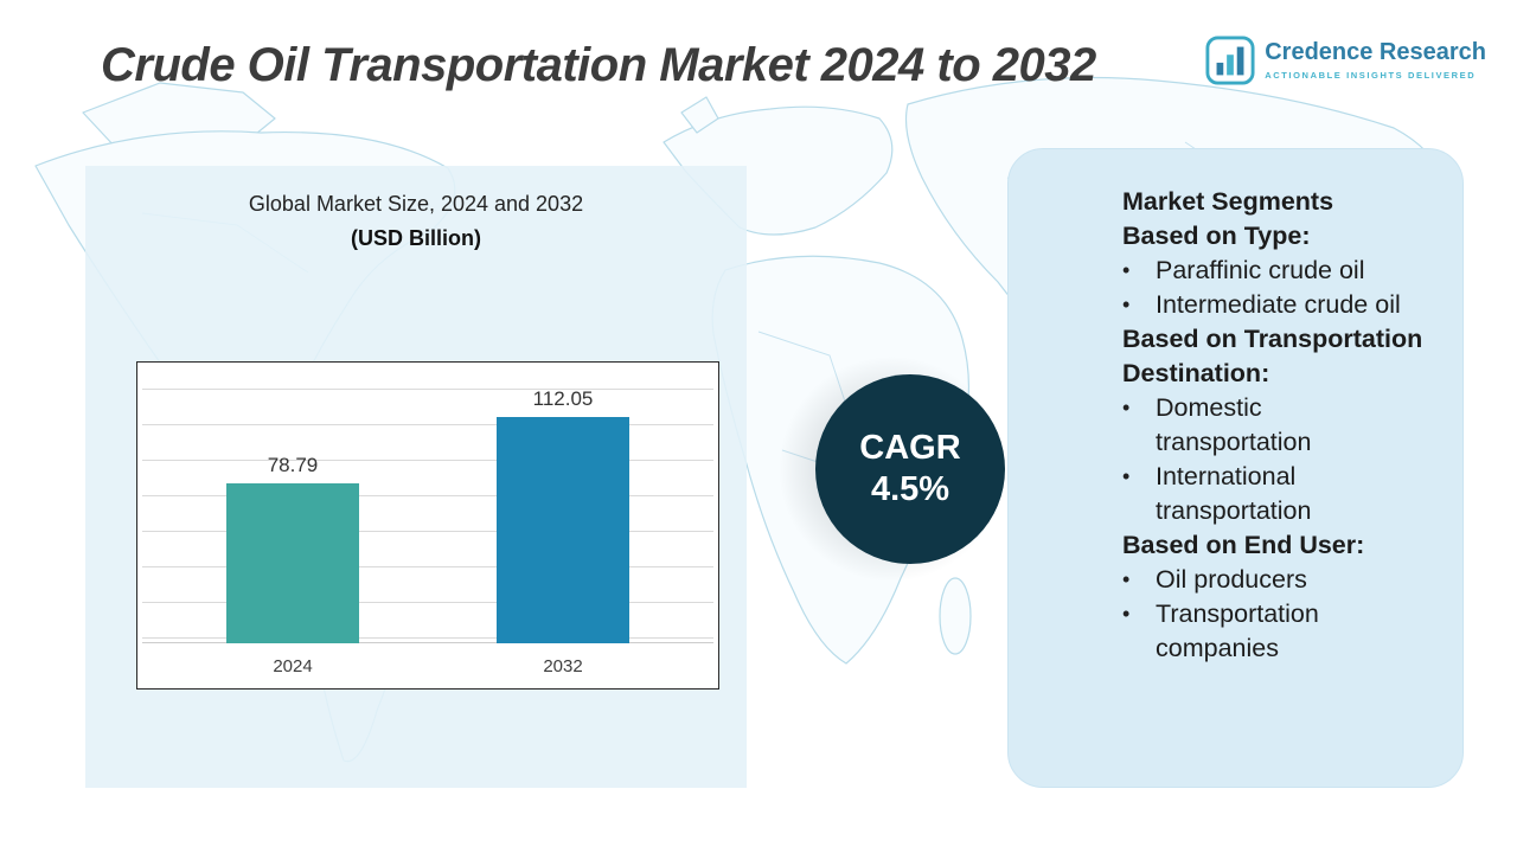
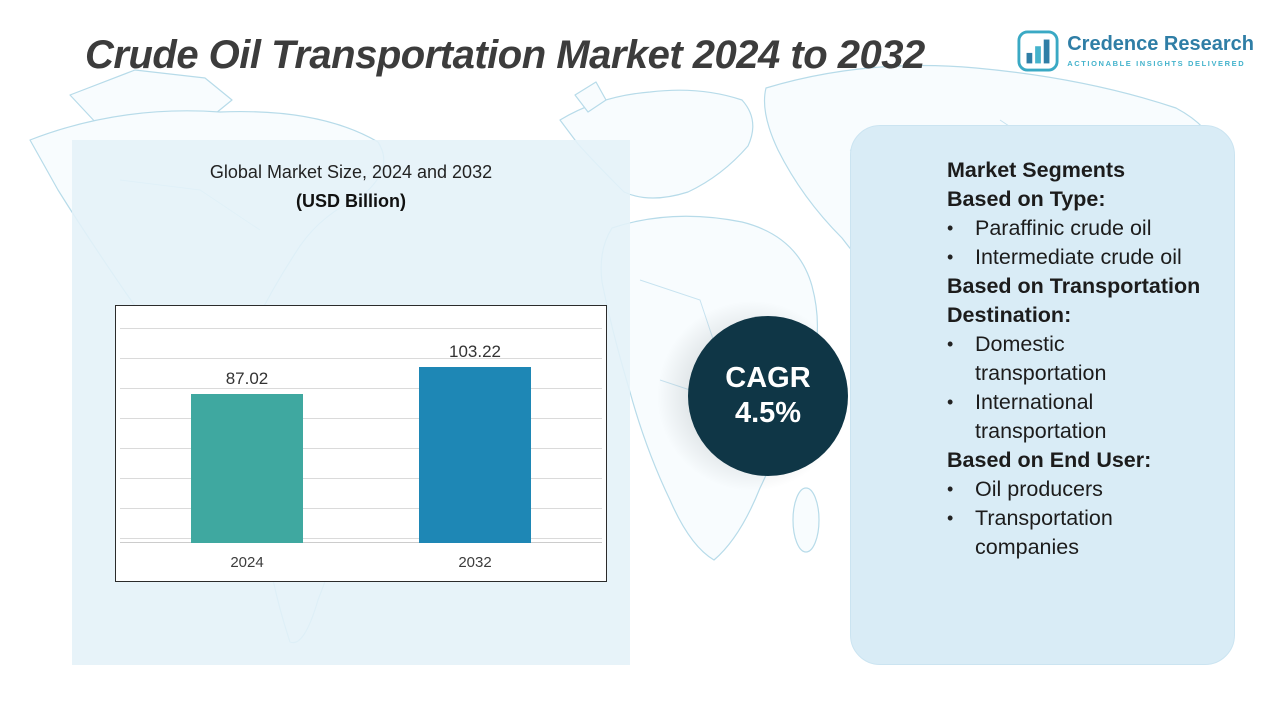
2024: 78.79 -> 87.02
2032: 112.05 -> 103.22
